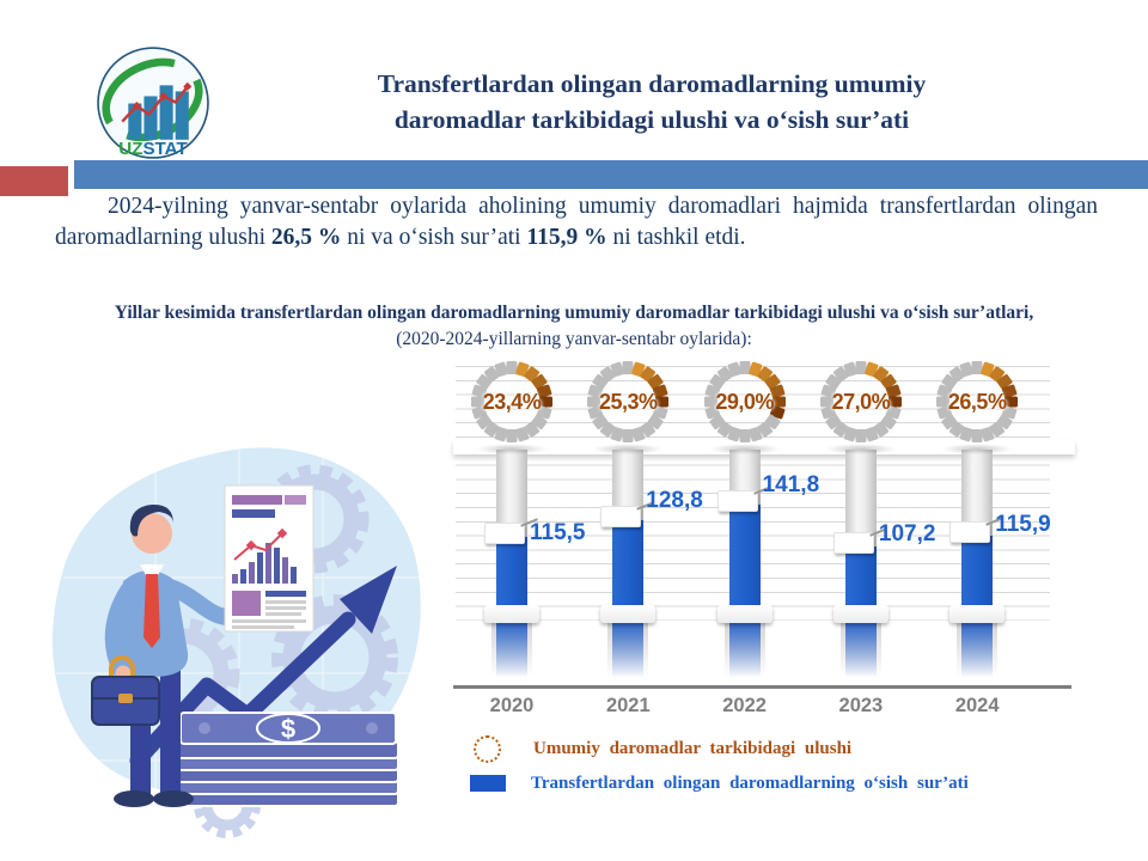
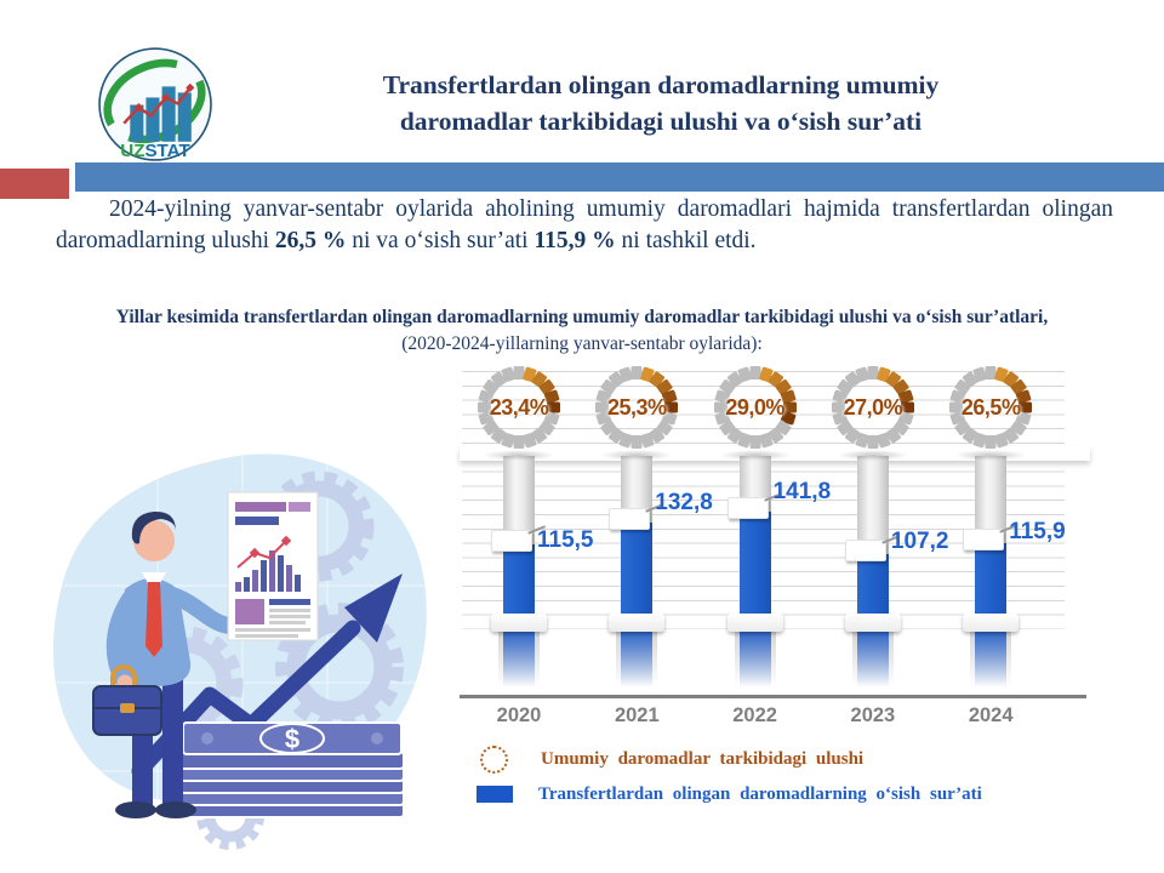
Transfertlardan olingan daromadlarning o‘sish sur’ati/2021: 128,8 -> 132,8
